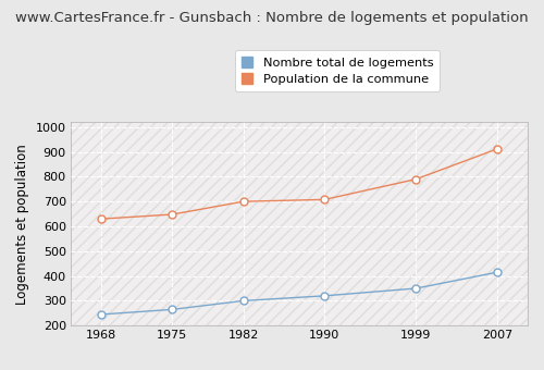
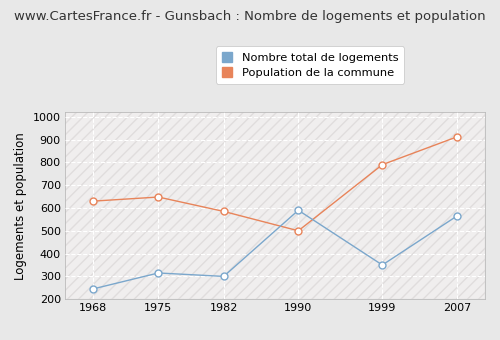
Nombre total de logements/1975: 265 -> 315
Population de la commune/1982: 700 -> 585
Nombre total de logements/1990: 320 -> 590
Population de la commune/1990: 708 -> 500
Nombre total de logements/2007: 415 -> 565
